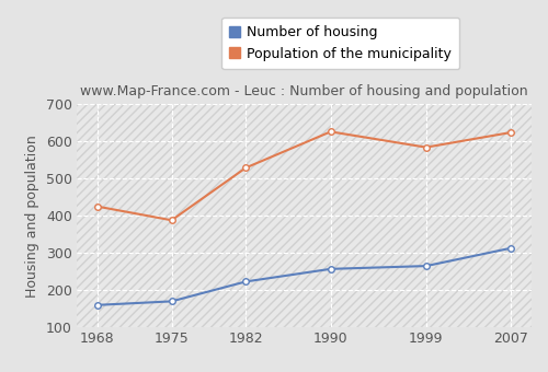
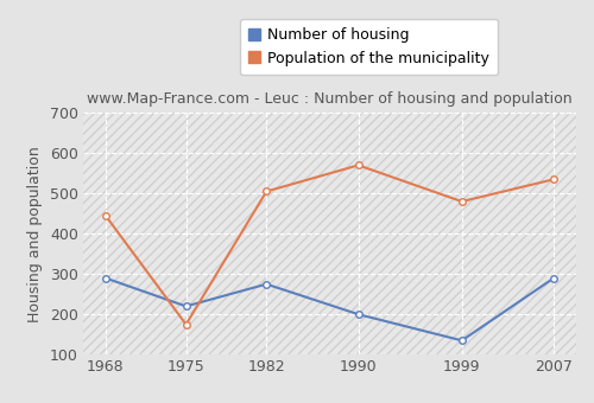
Number of housing/1968: 160 -> 290
Population of the municipality/1968: 425 -> 445
Number of housing/1975: 170 -> 220
Population of the municipality/1975: 388 -> 175
Number of housing/1982: 223 -> 275
Population of the municipality/1982: 529 -> 505
Number of housing/1990: 257 -> 200
Population of the municipality/1990: 626 -> 570
Number of housing/1999: 265 -> 135
Population of the municipality/1999: 584 -> 480
Number of housing/2007: 313 -> 290
Population of the municipality/2007: 624 -> 535
